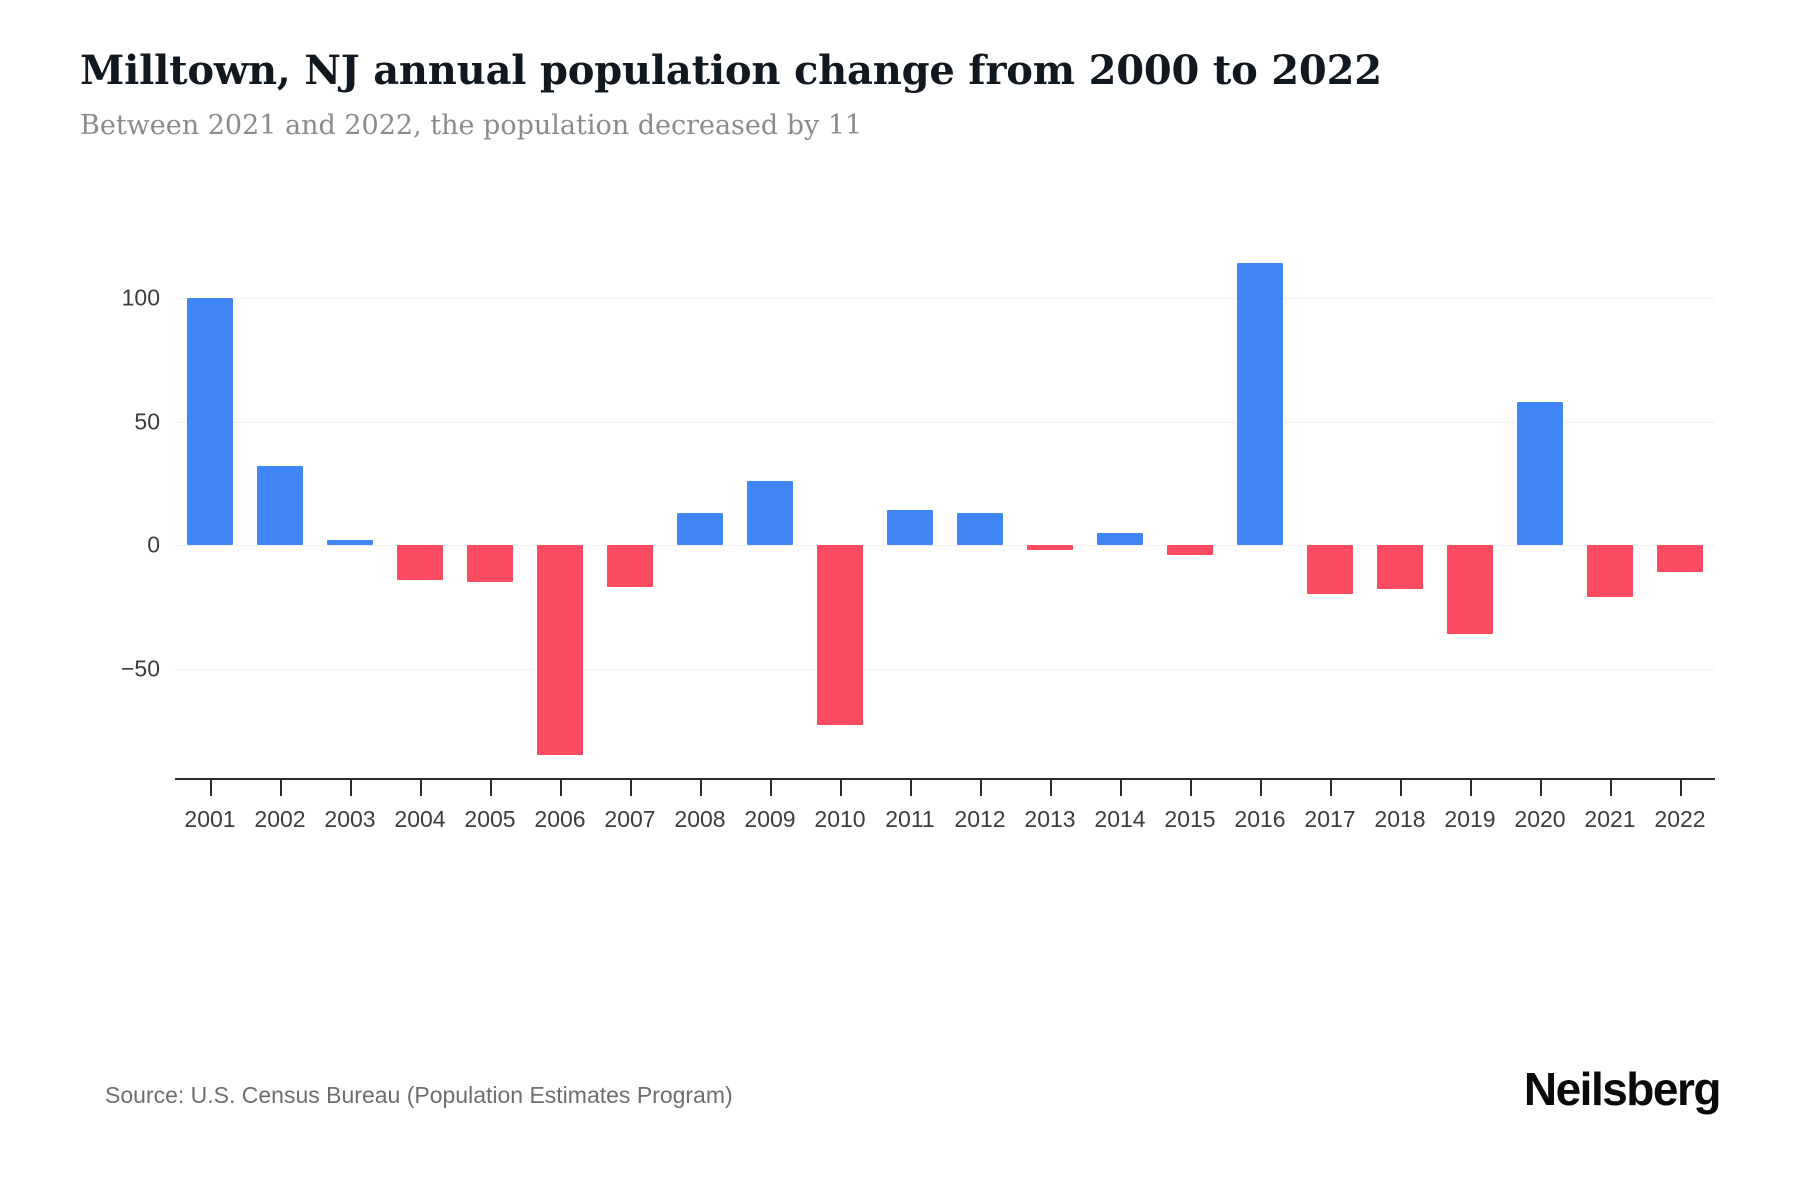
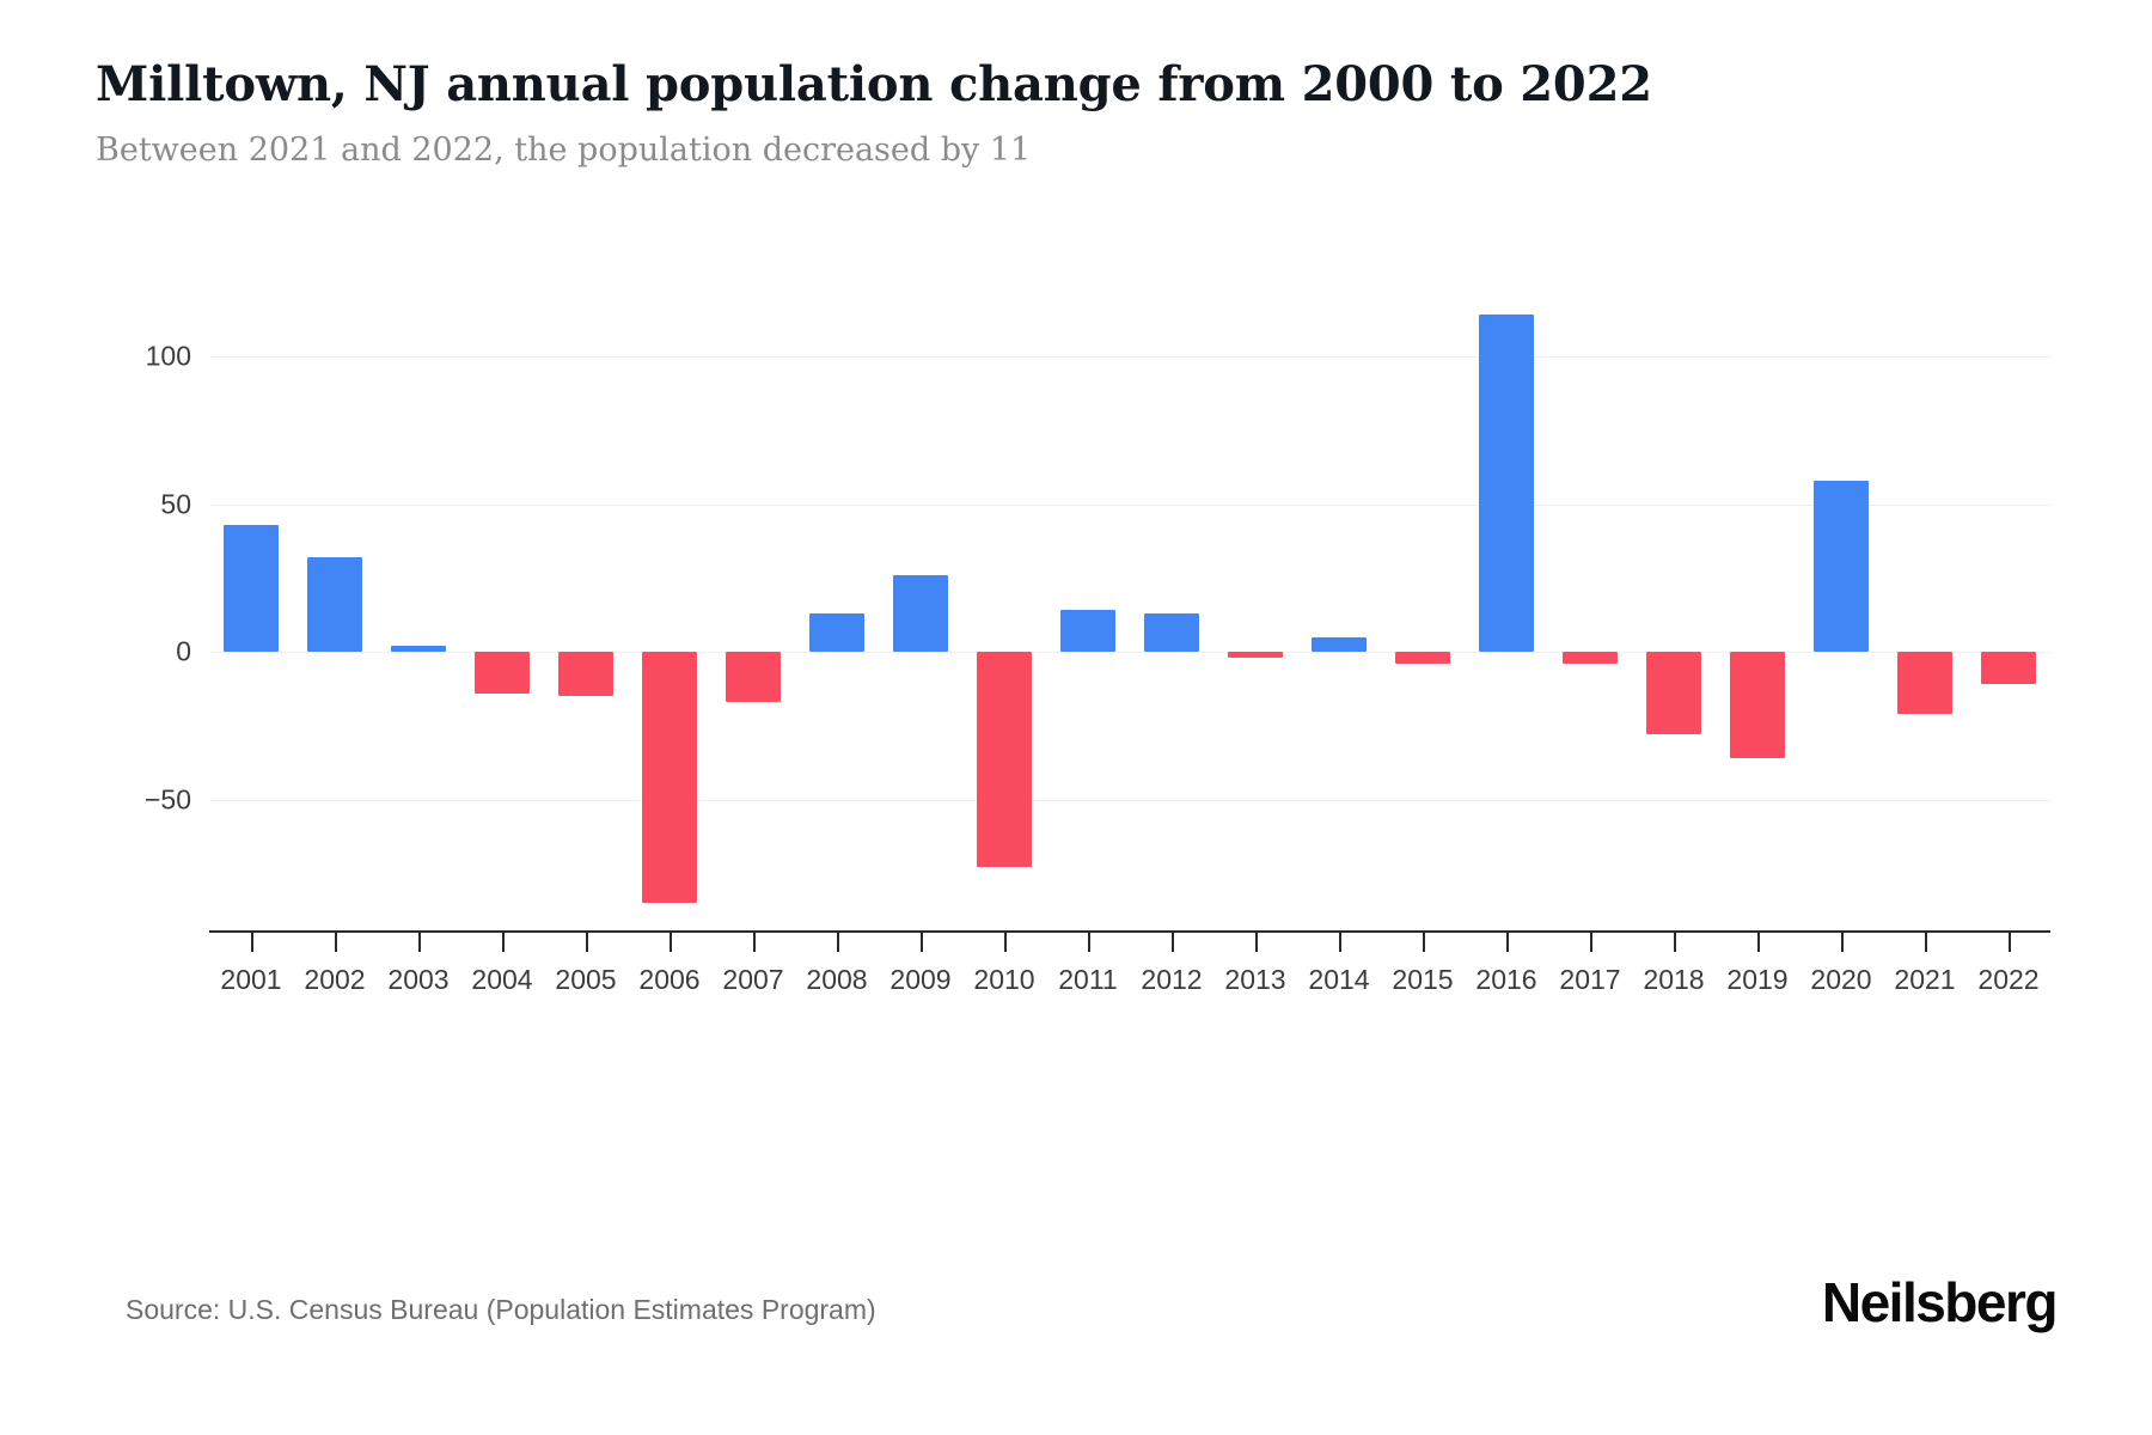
2001: 100 -> 43
2017: -20 -> -4
2018: -18 -> -28
